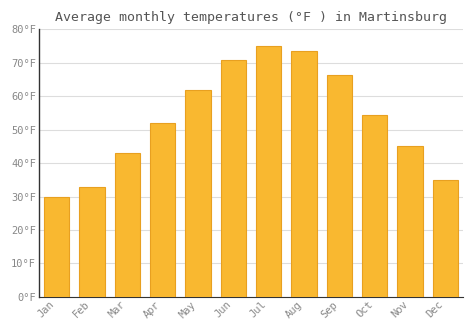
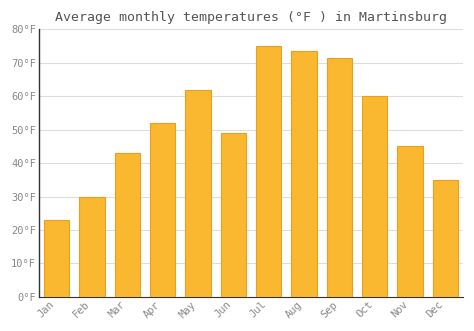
Jan: 30.0°F -> 23.0°F
Feb: 33.0°F -> 30.0°F
Jun: 71.0°F -> 49.0°F
Sep: 66.5°F -> 71.5°F
Oct: 54.5°F -> 60.0°F
